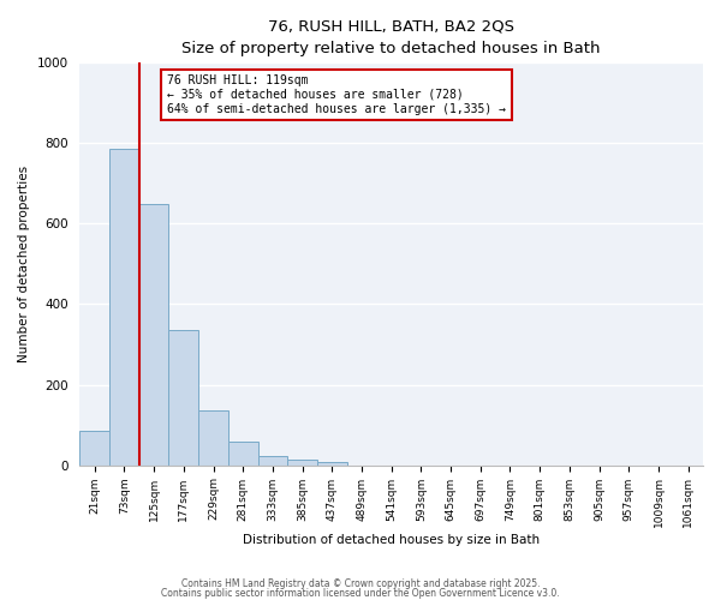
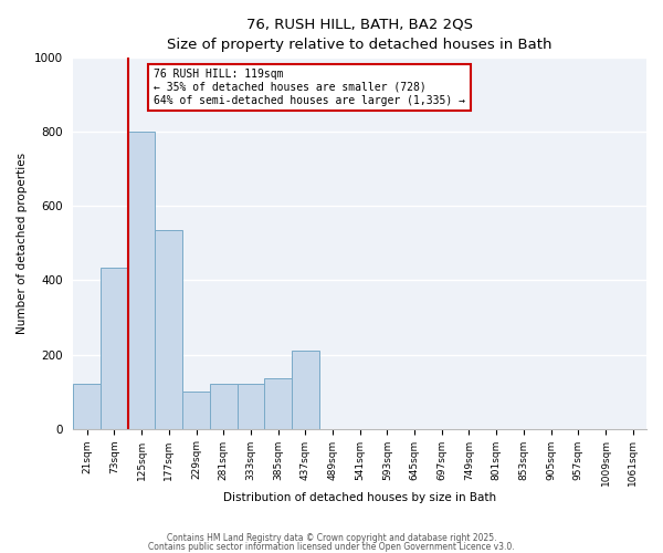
21sqm: 85 -> 120
73sqm: 785 -> 435
125sqm: 648 -> 800
177sqm: 335 -> 535
229sqm: 135 -> 100
281sqm: 58 -> 120
333sqm: 22 -> 120
385sqm: 14 -> 135
437sqm: 8 -> 210
